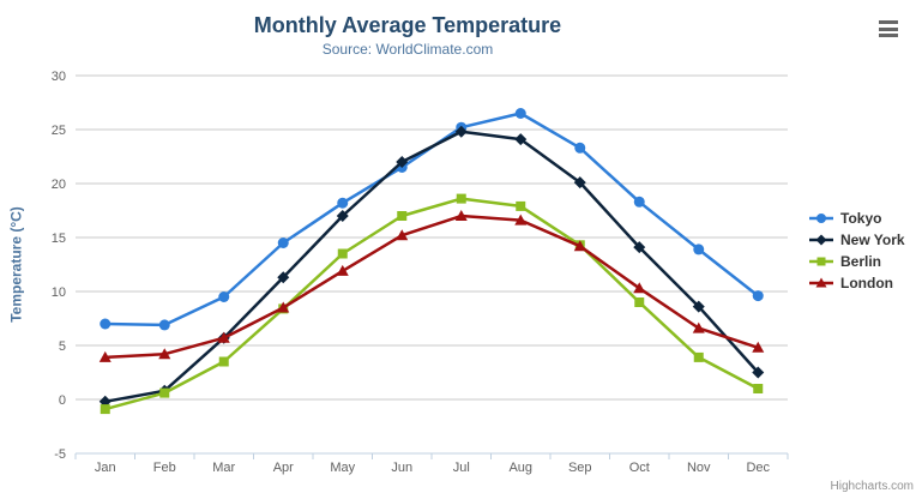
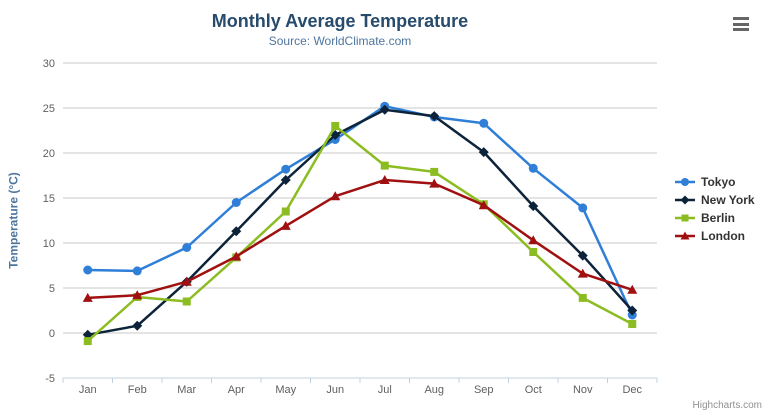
Berlin/Feb: 1 -> 4
Berlin/Jun: 17 -> 23
Tokyo/Aug: 26 -> 24
Tokyo/Dec: 10 -> 2
